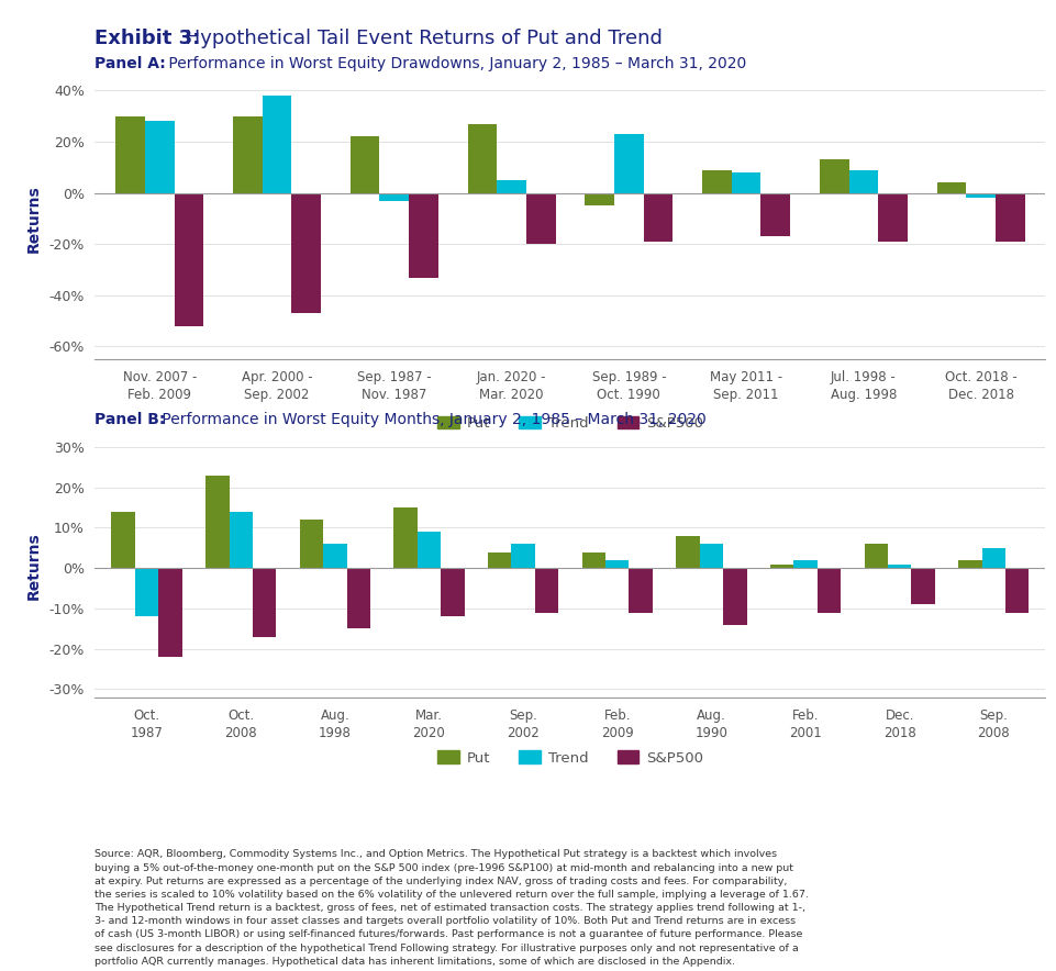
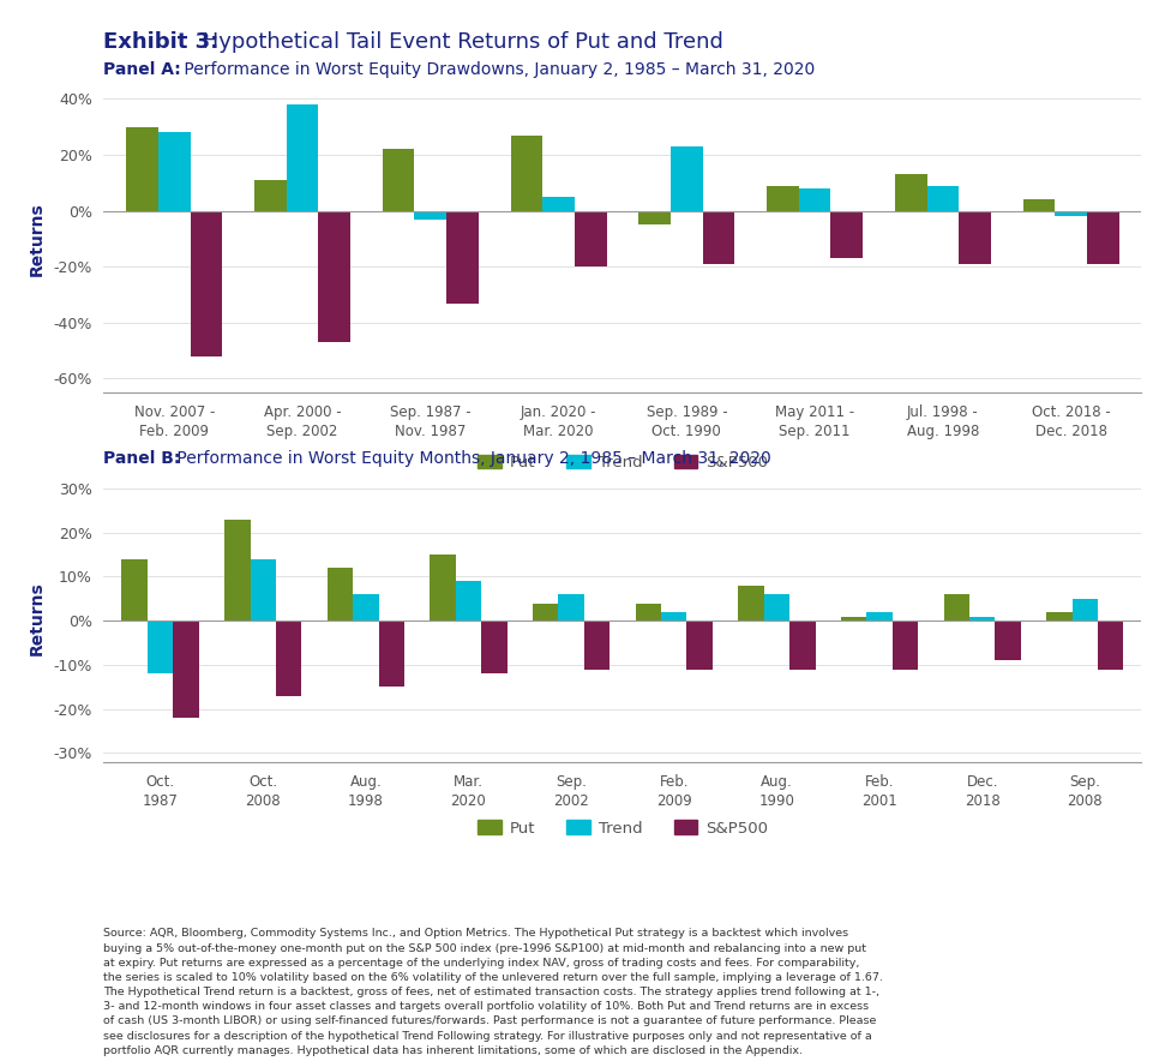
Put/Apr. 2000 - Sep. 2002: 30% -> 11%
S&P500/Aug. 1990: -14% -> -11%
